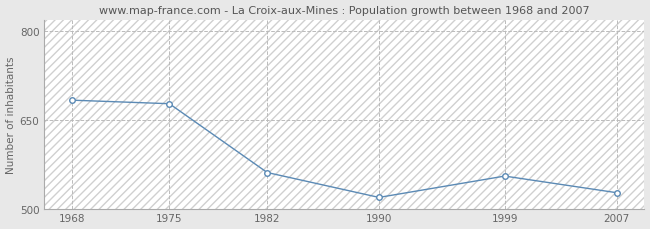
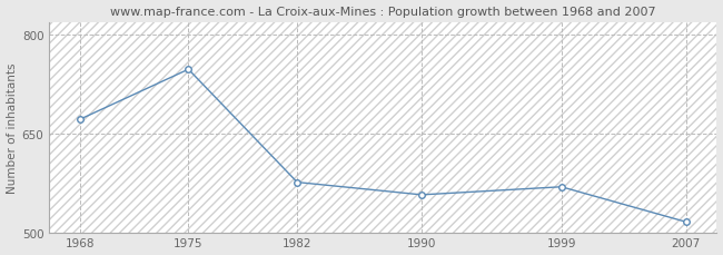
1968: 684 -> 672
1975: 678 -> 748
1982: 562 -> 577
1990: 520 -> 558
1999: 556 -> 570
2007: 528 -> 517
